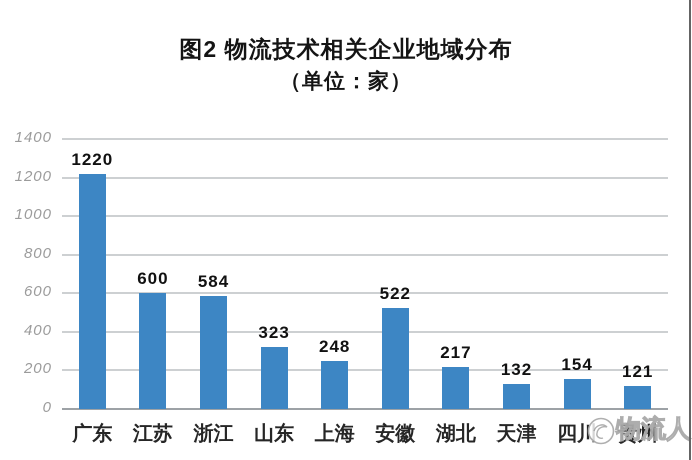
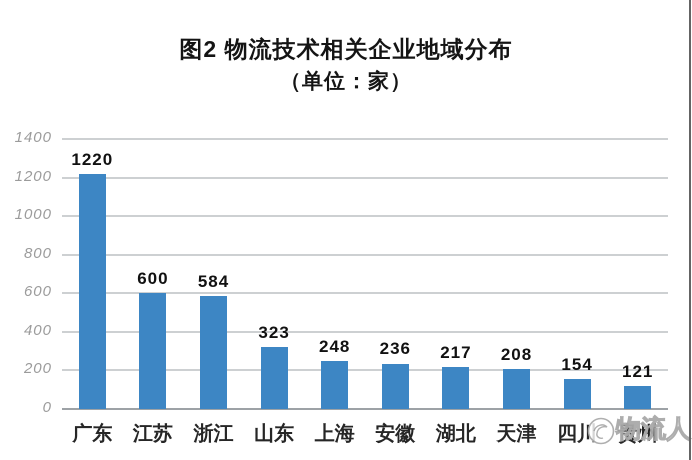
安徽: 522 -> 236
天津: 132 -> 208
